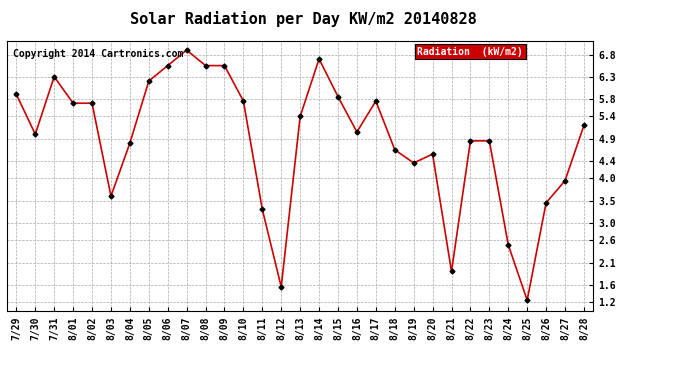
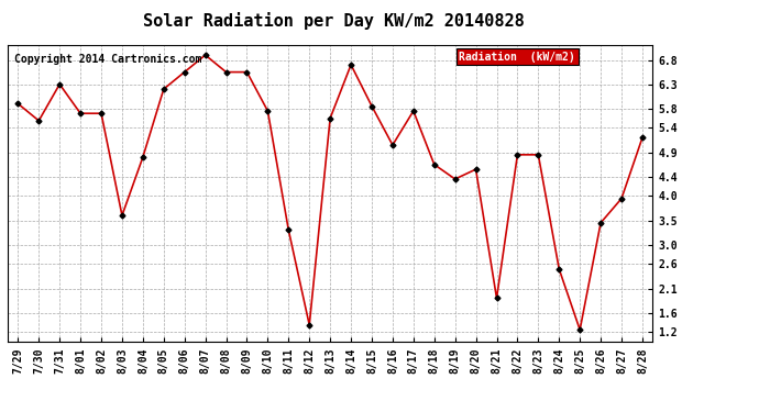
7/30: 5.00 -> 5.55
8/12: 1.55 -> 1.35
8/13: 5.40 -> 5.60
